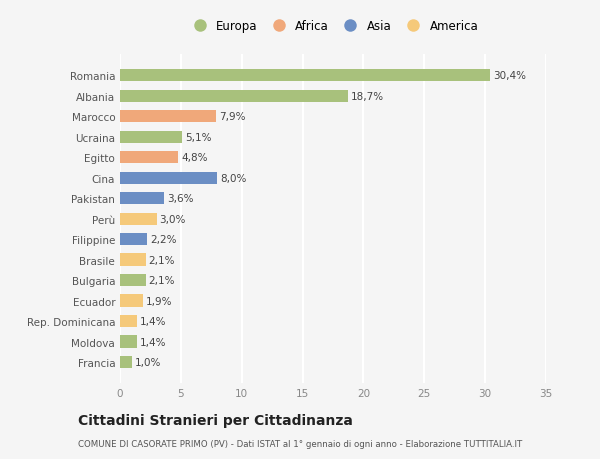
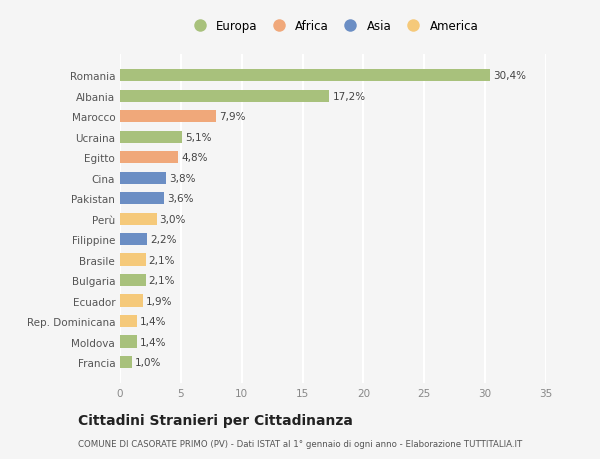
Albania: 18,7% -> 17,2%
Cina: 8,0% -> 3,8%
